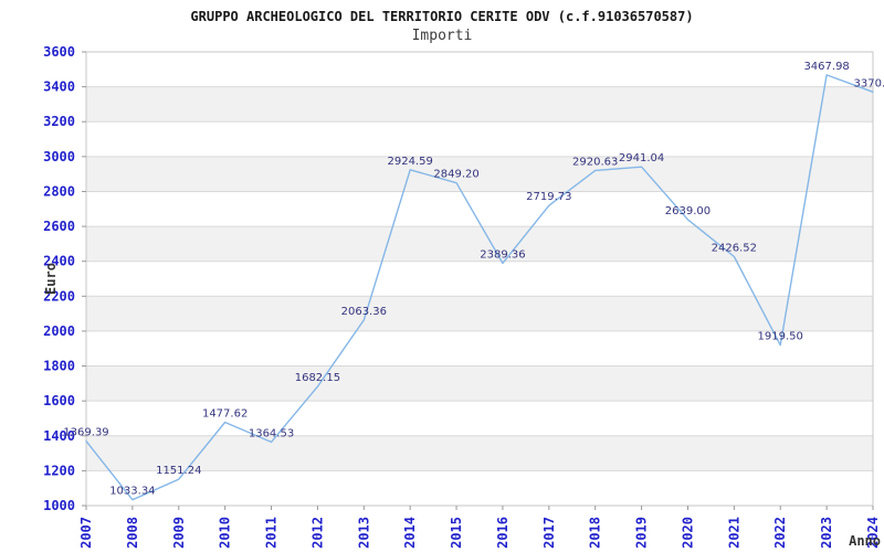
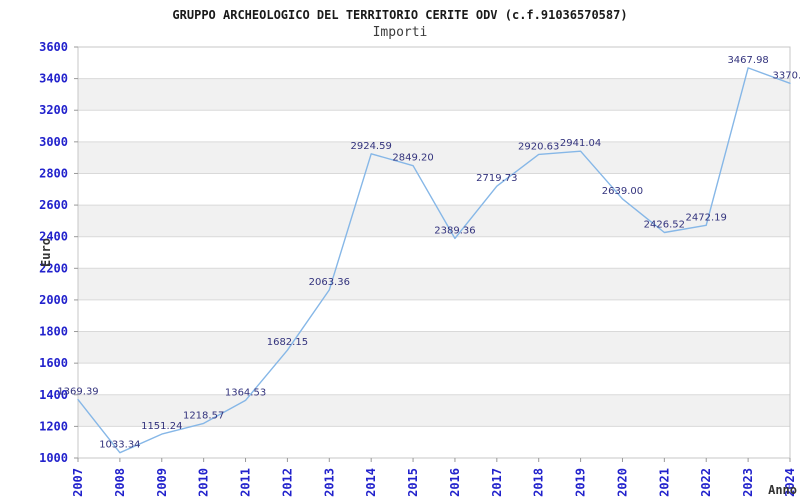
2010: 1477.62 -> 1218.57
2022: 1919.50 -> 2472.19
